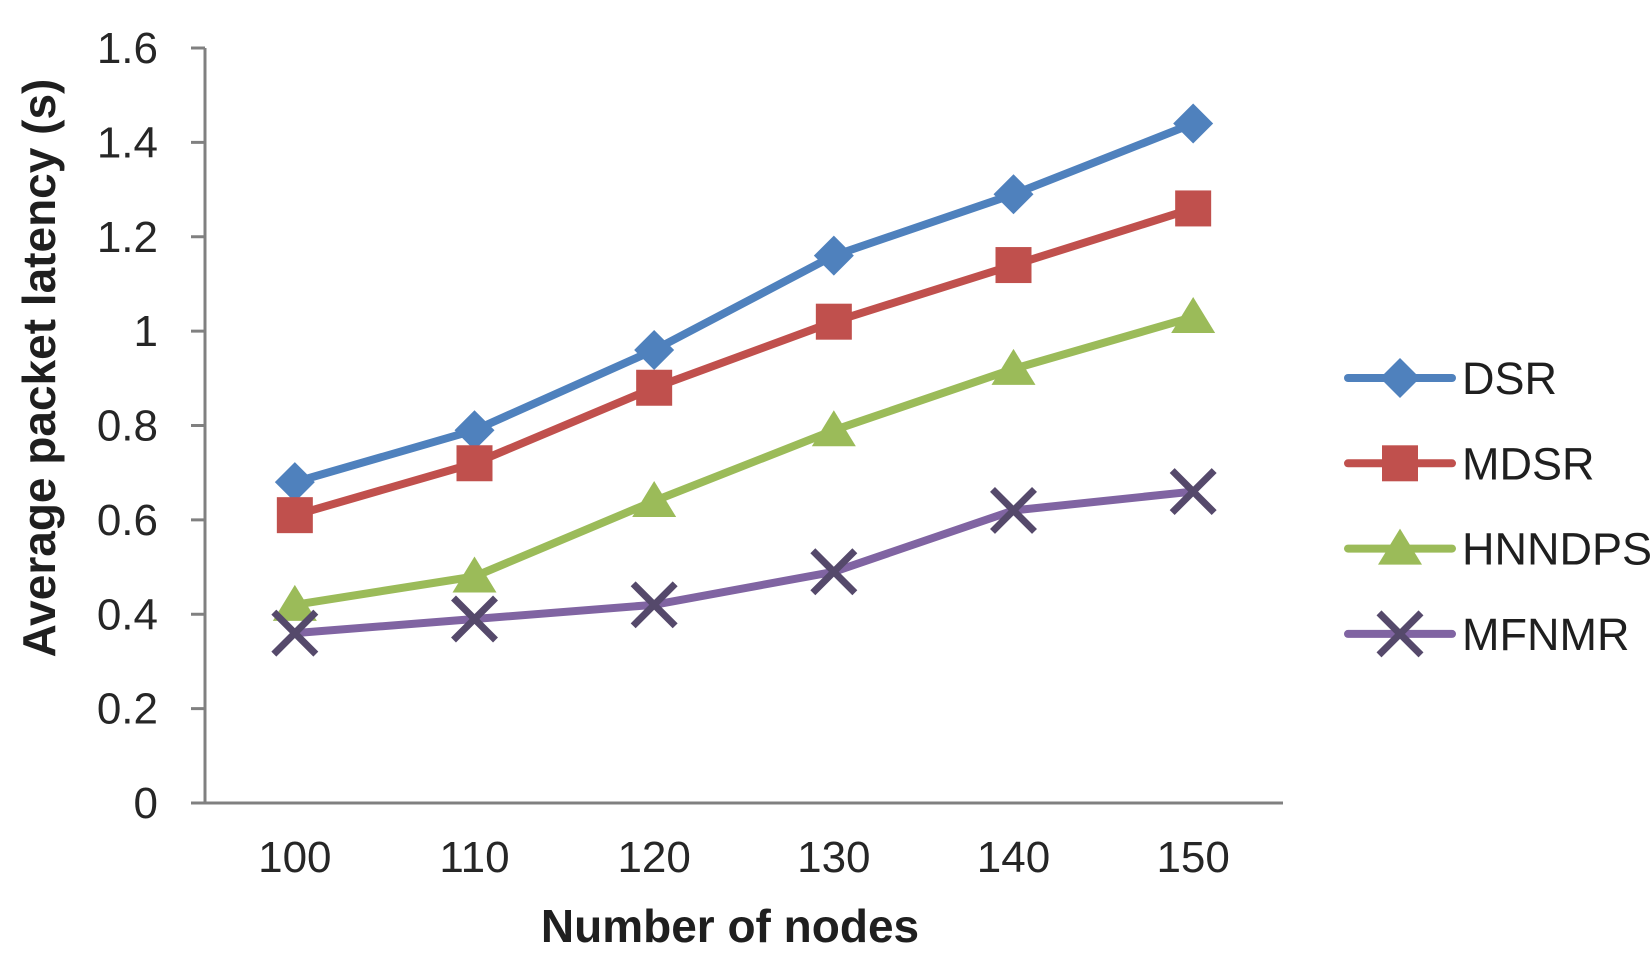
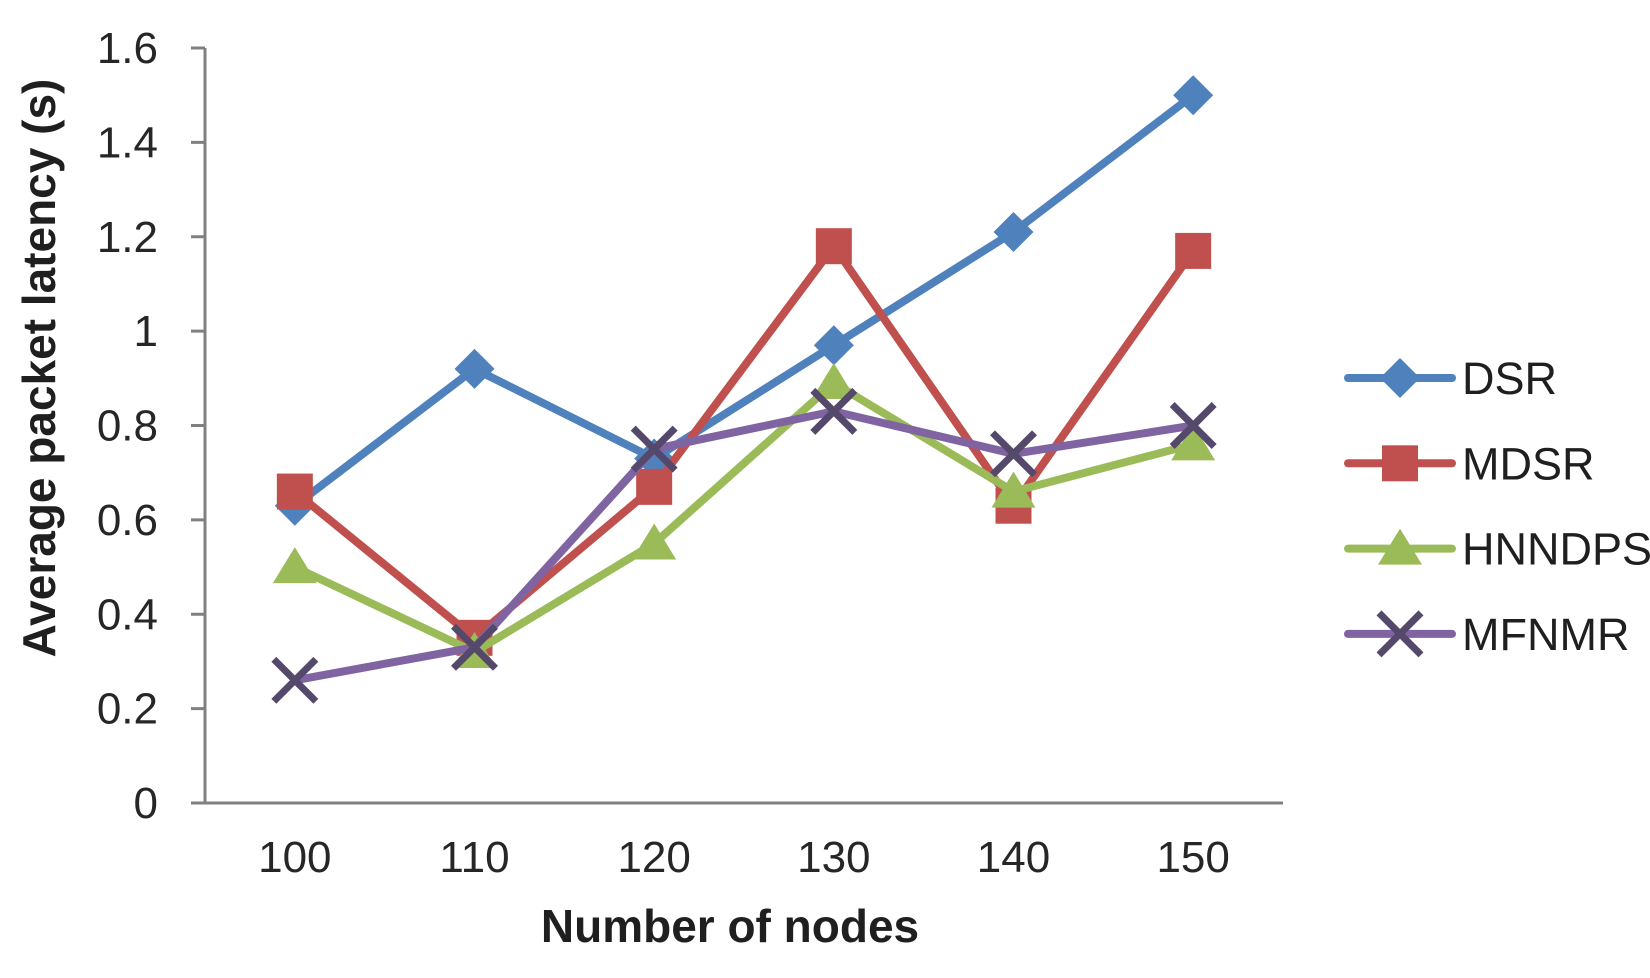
DSR/100: 0.68 -> 0.63
MDSR/100: 0.61 -> 0.66
HNNDPS/100: 0.42 -> 0.50
MFNMR/100: 0.36 -> 0.26
DSR/110: 0.79 -> 0.92
MDSR/110: 0.72 -> 0.35
HNNDPS/110: 0.48 -> 0.32
MFNMR/110: 0.39 -> 0.33
DSR/120: 0.96 -> 0.73
MDSR/120: 0.88 -> 0.67
HNNDPS/120: 0.64 -> 0.55
MFNMR/120: 0.42 -> 0.75
DSR/130: 1.16 -> 0.97
MDSR/130: 1.02 -> 1.18
HNNDPS/130: 0.79 -> 0.89
MFNMR/130: 0.49 -> 0.83
DSR/140: 1.29 -> 1.21
MDSR/140: 1.14 -> 0.63
HNNDPS/140: 0.92 -> 0.66
MFNMR/140: 0.62 -> 0.74
DSR/150: 1.44 -> 1.50
MDSR/150: 1.26 -> 1.17
HNNDPS/150: 1.03 -> 0.76
MFNMR/150: 0.66 -> 0.80
